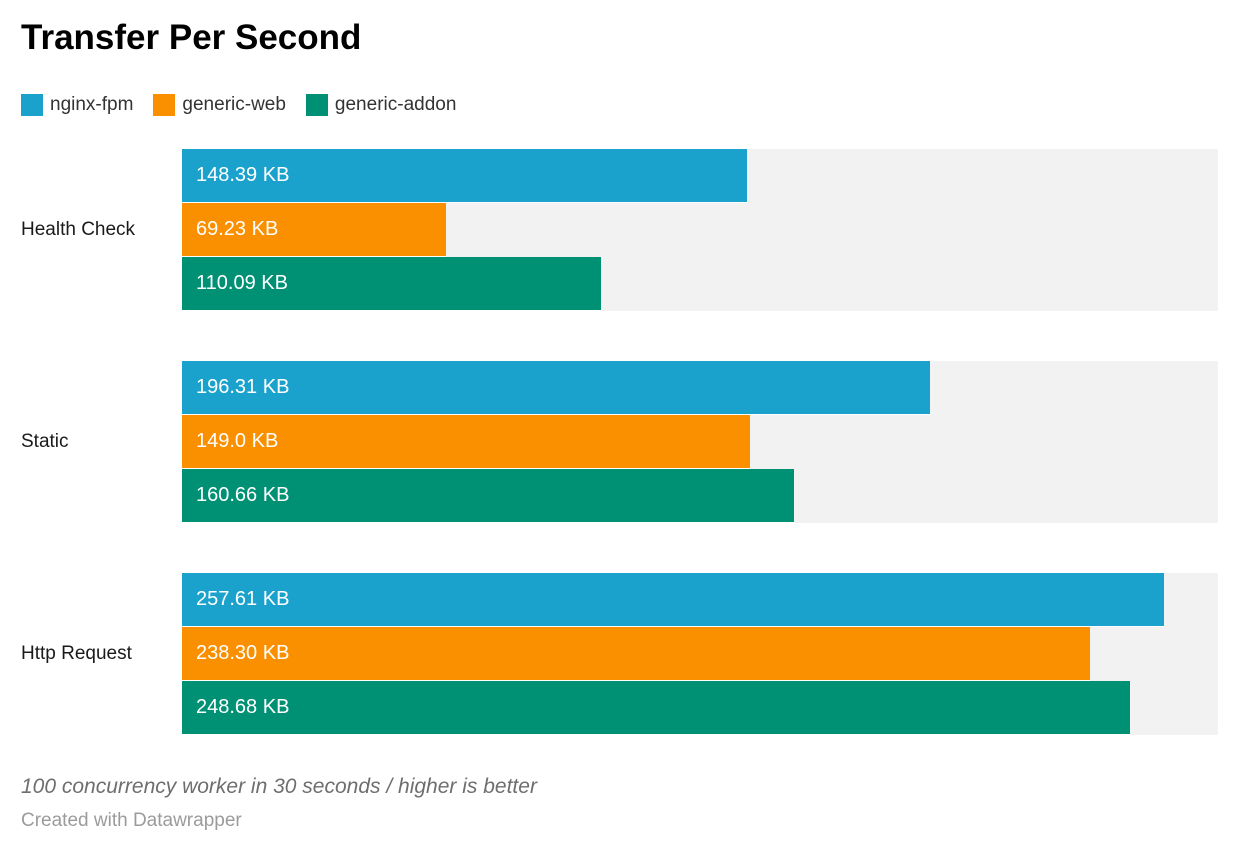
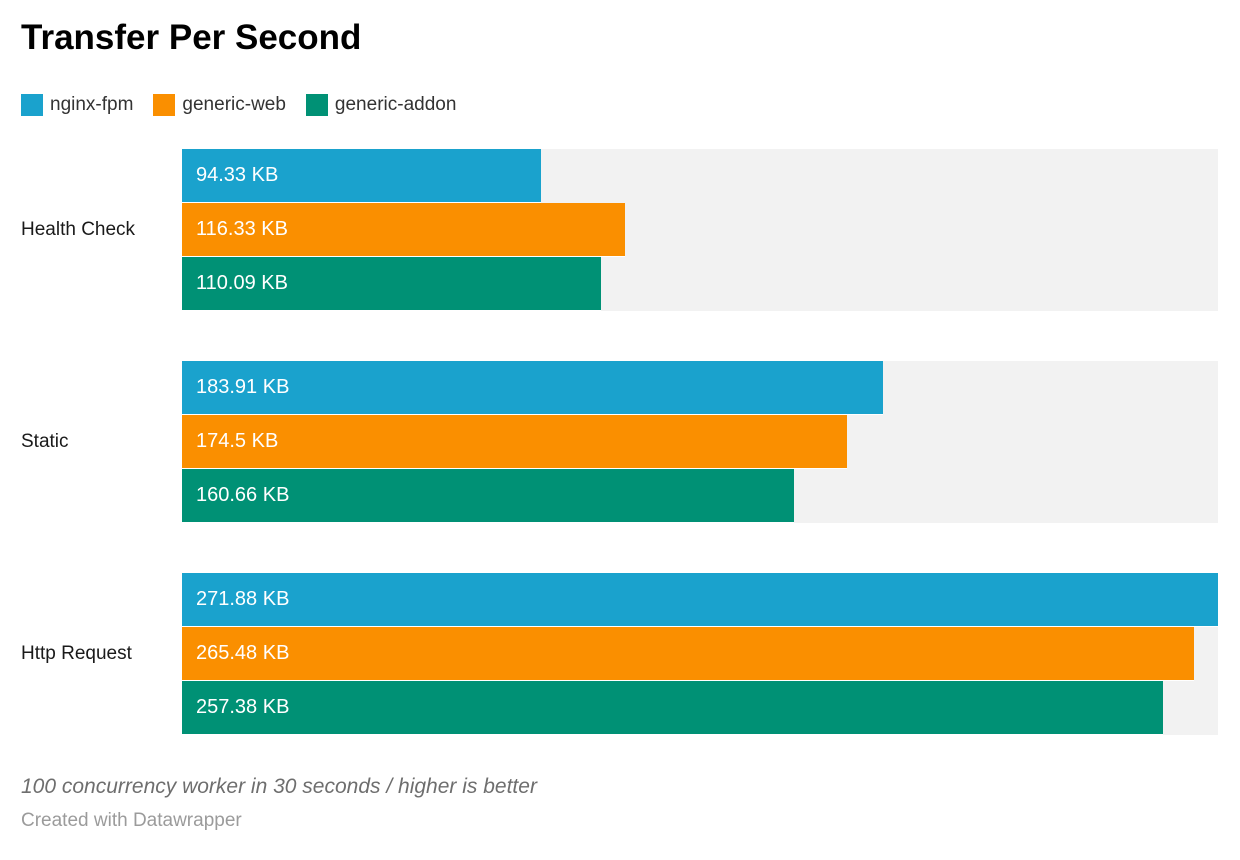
nginx-fpm/Health Check: 148.39 -> 94.33
generic-web/Health Check: 69.23 -> 116.33
nginx-fpm/Static: 196.31 -> 183.91
generic-web/Static: 149.0 -> 174.5
nginx-fpm/Http Request: 257.61 -> 271.88
generic-web/Http Request: 238.30 -> 265.48
generic-addon/Http Request: 248.68 -> 257.38
